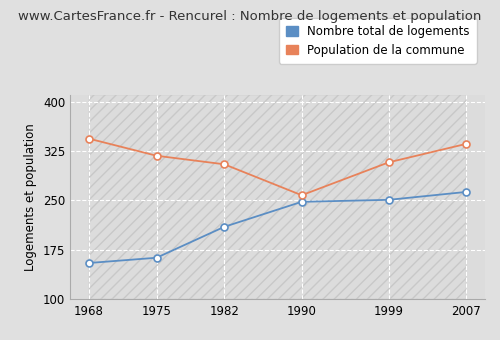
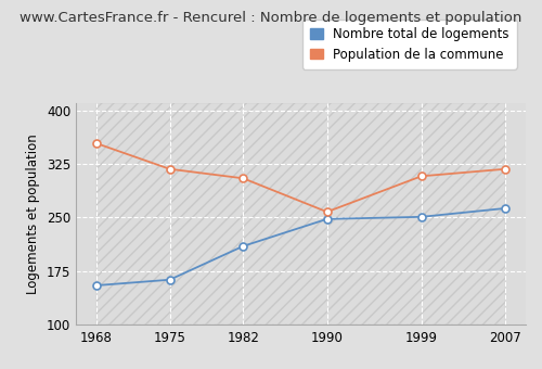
Population de la commune/1968: 344 -> 354
Population de la commune/2007: 336 -> 318
